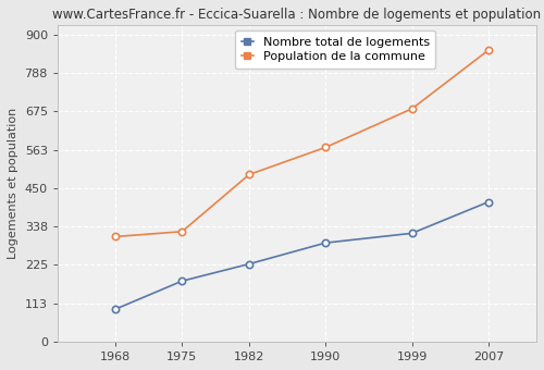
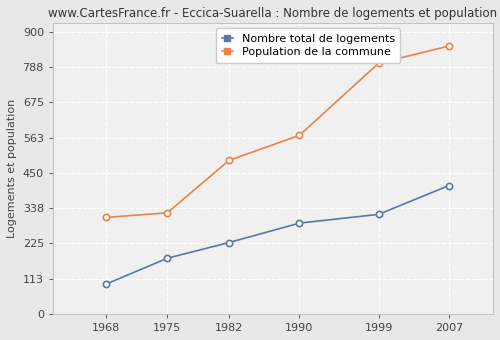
Population de la commune/1999: 683 -> 800
